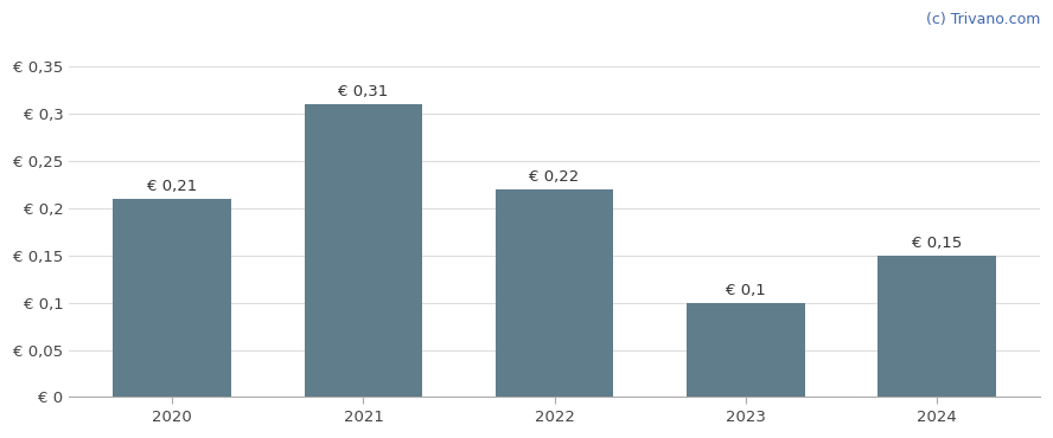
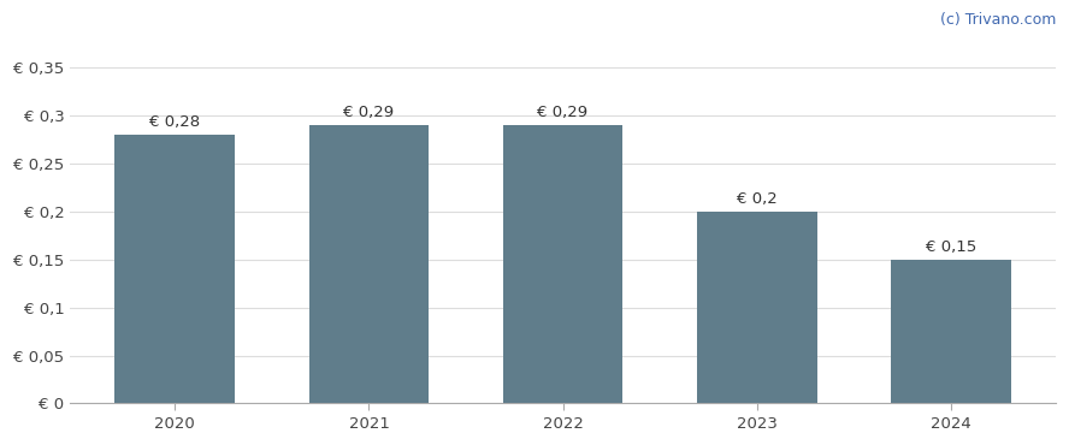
2020: 0,21 -> 0,28
2021: 0,31 -> 0,29
2022: 0,22 -> 0,29
2023: 0,1 -> 0,2
